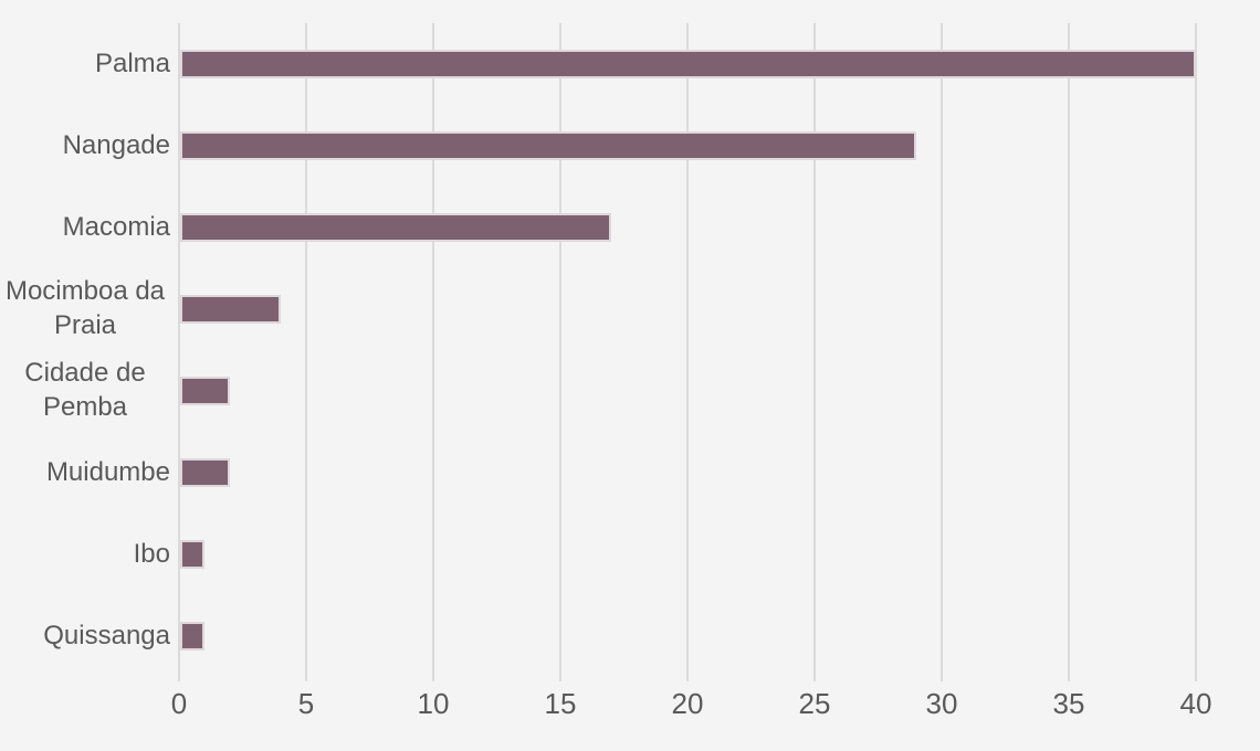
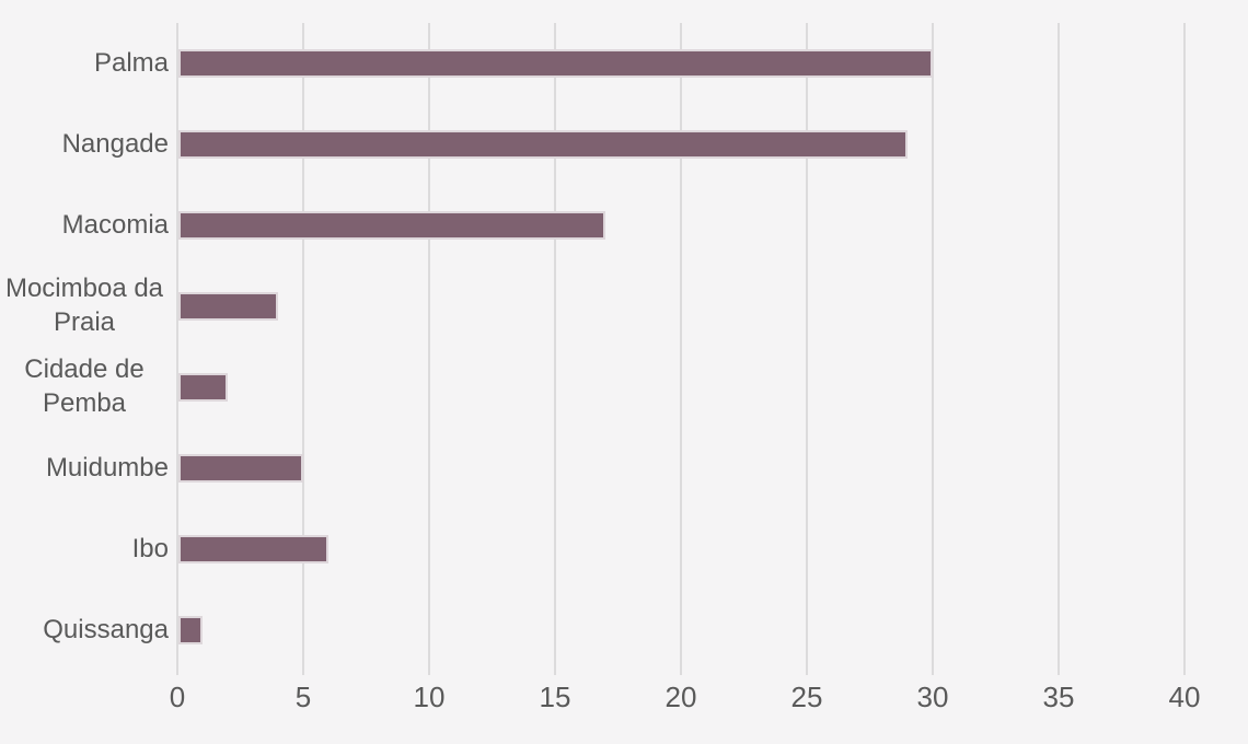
Palma: 40 -> 30
Muidumbe: 2 -> 5
Ibo: 1 -> 6
